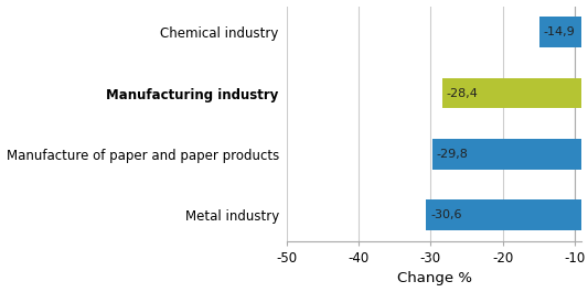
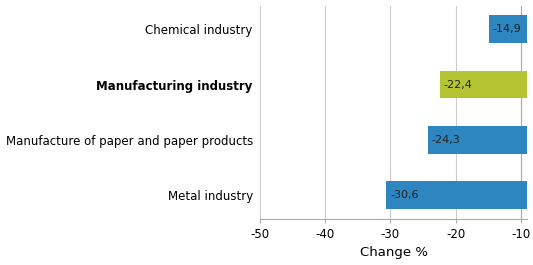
Manufacturing industry: -28,4 -> -22,4
Manufacture of paper and paper products: -29,8 -> -24,3
